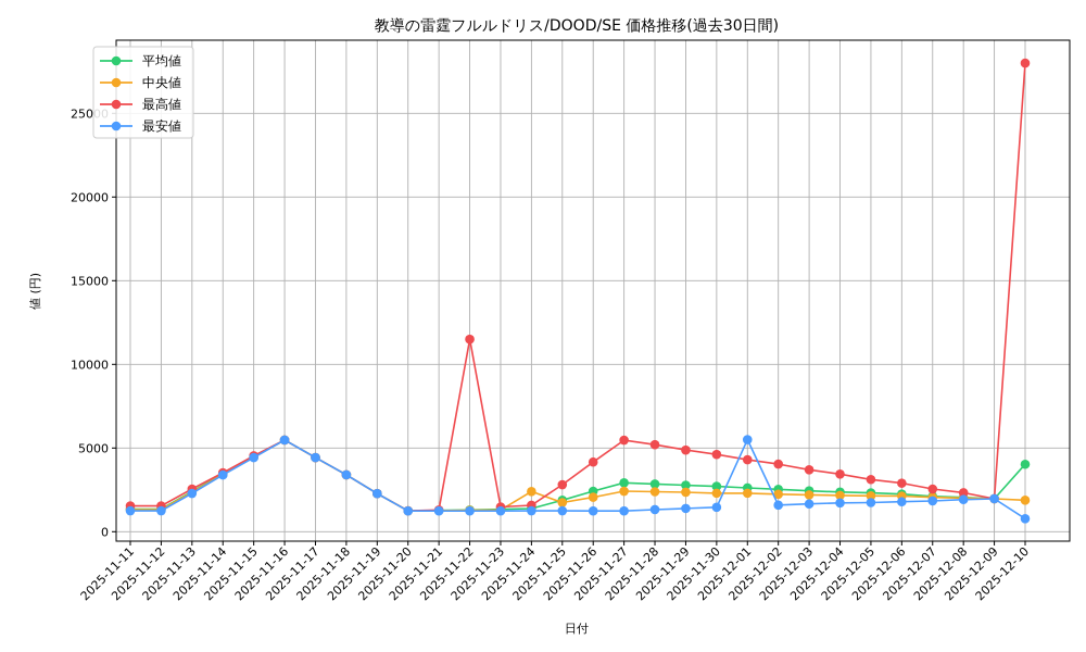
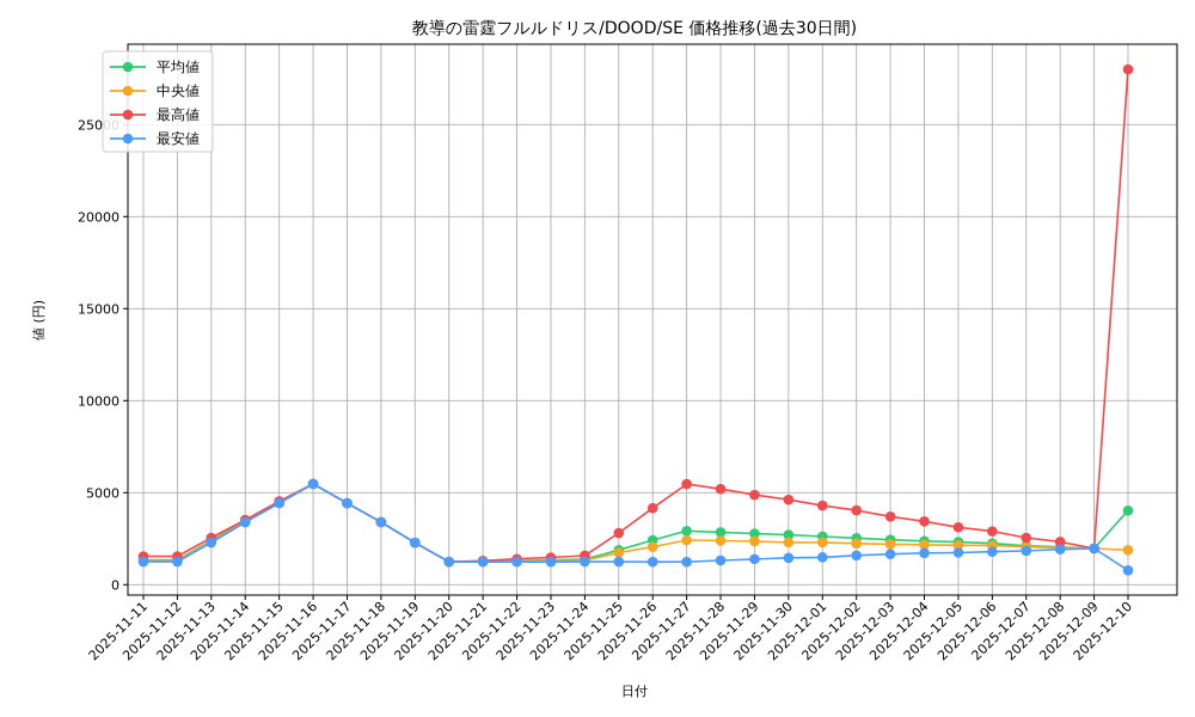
最高値/2025-11-22: 11500 -> 1400
中央値/2025-11-24: 2400 -> 1300
最安値/2025-12-01: 5500 -> 1500
